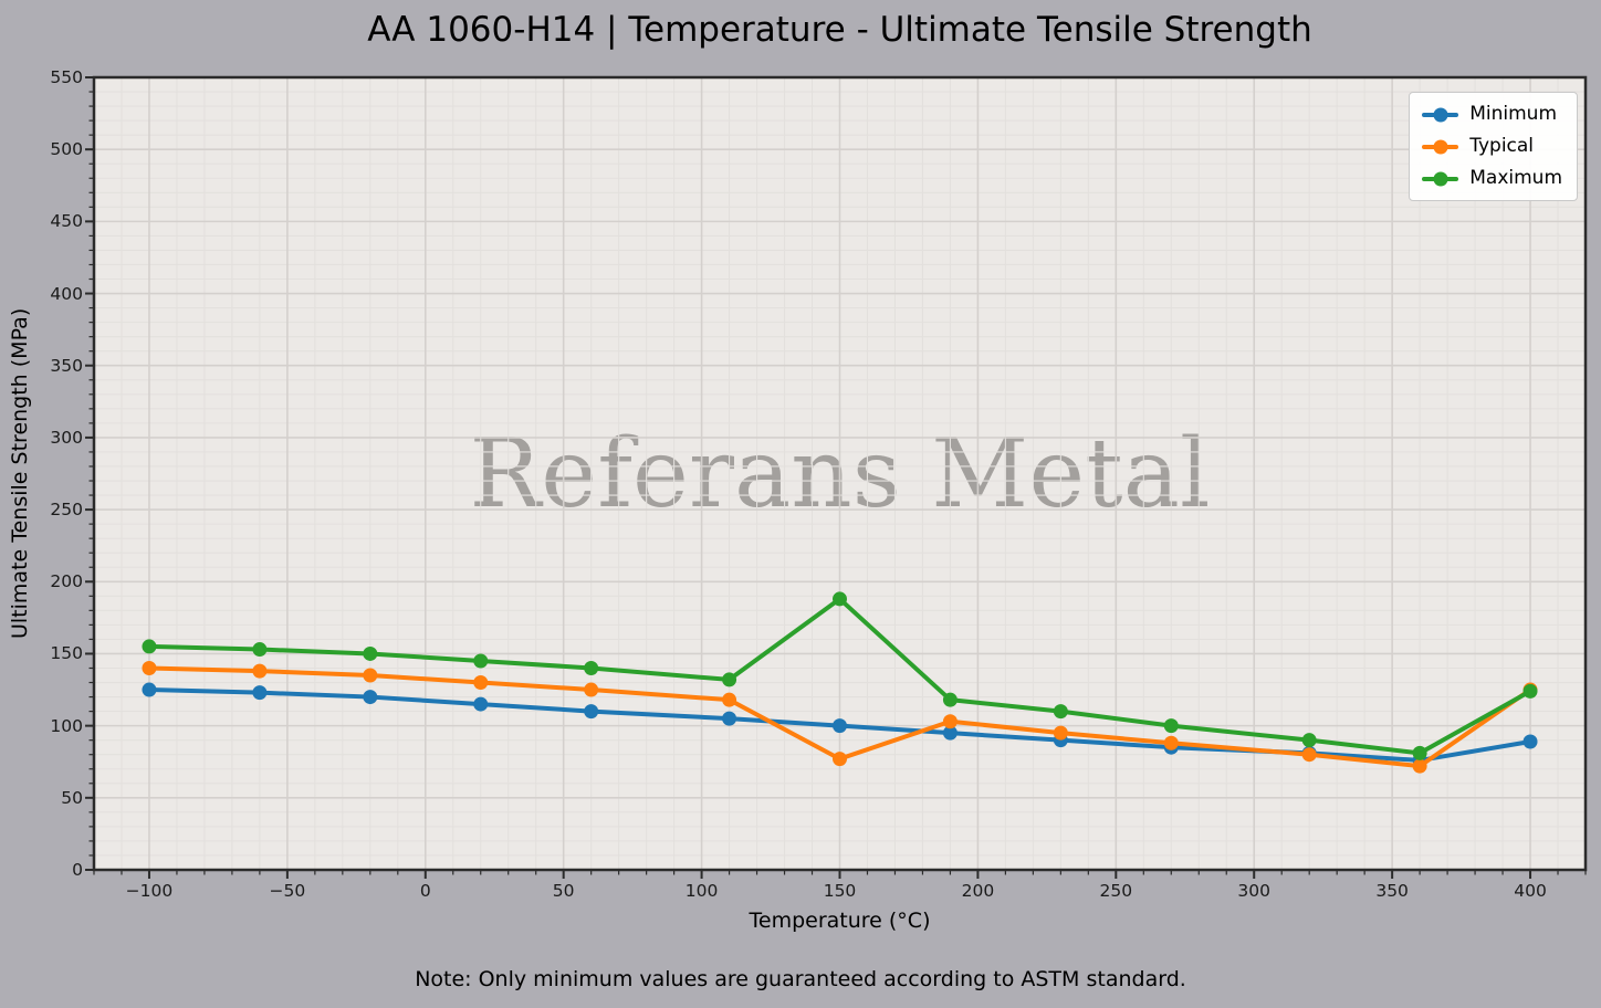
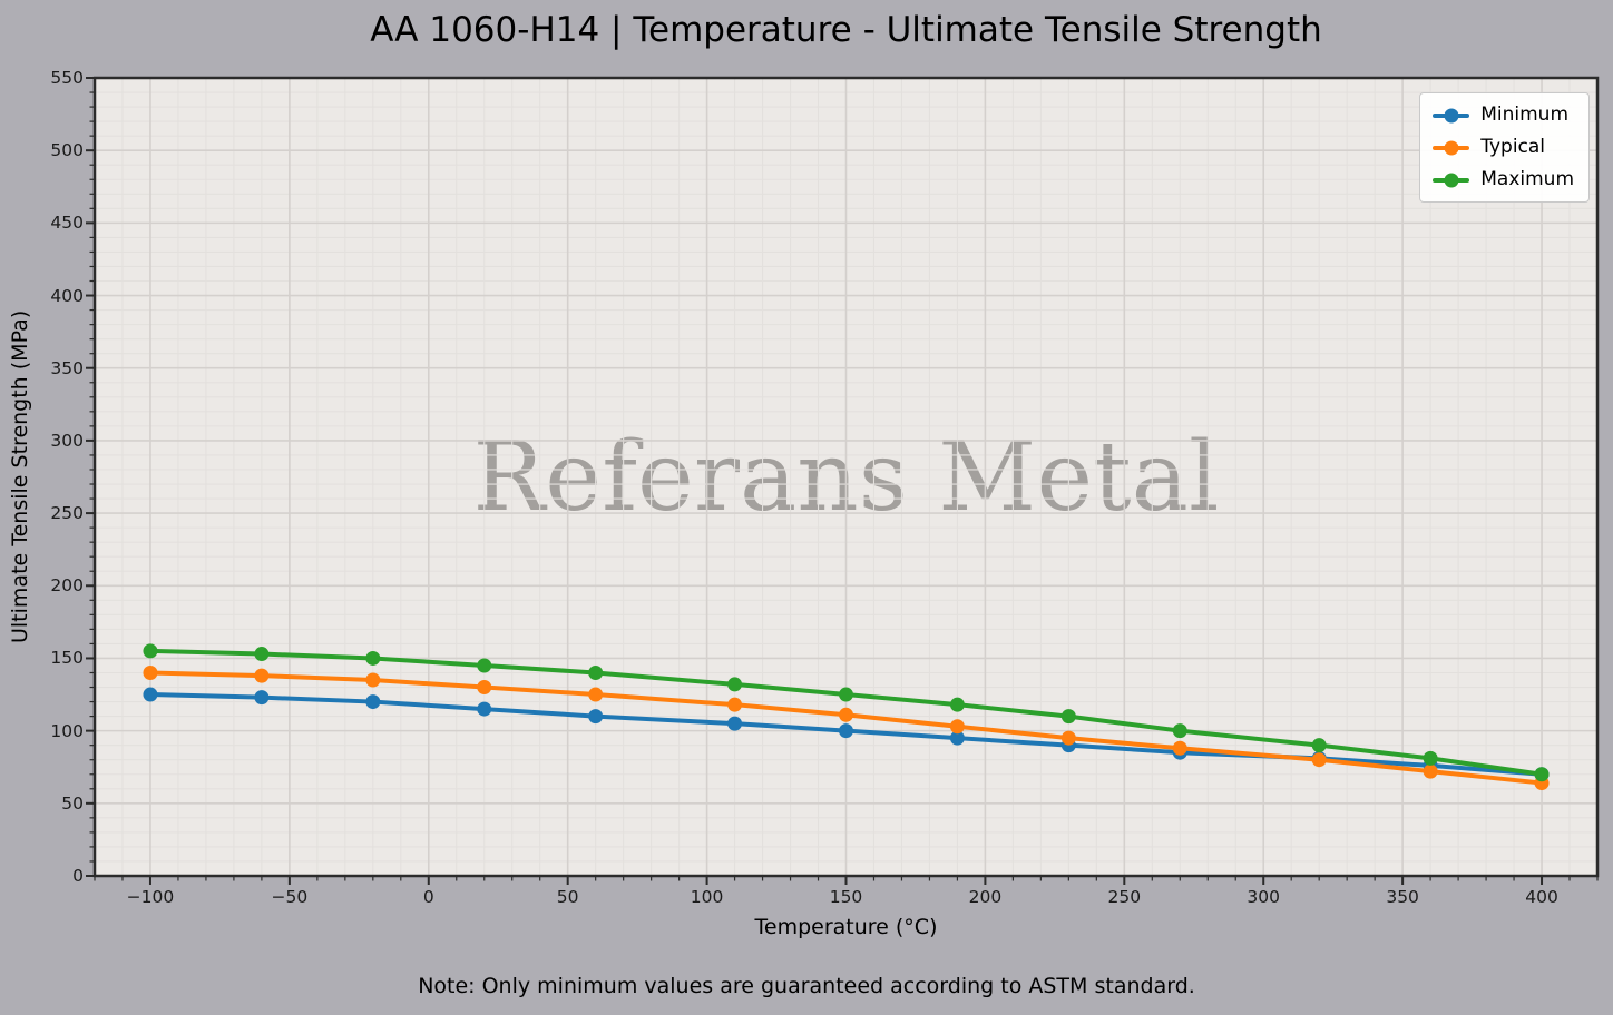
Typical/150: 77 -> 111
Maximum/150: 188 -> 125
Minimum/400: 89 -> 70
Typical/400: 125 -> 64
Maximum/400: 124 -> 70
